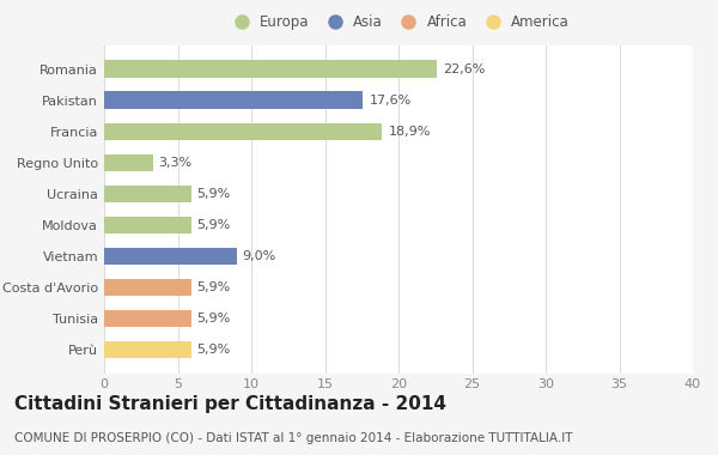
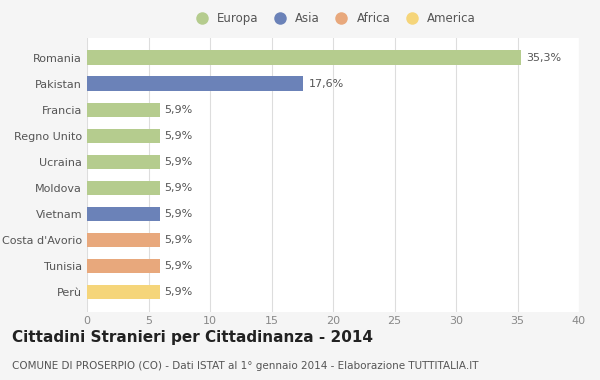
Romania: 22,6% -> 35,3%
Francia: 18,9% -> 5,9%
Regno Unito: 3,3% -> 5,9%
Vietnam: 9,0% -> 5,9%
